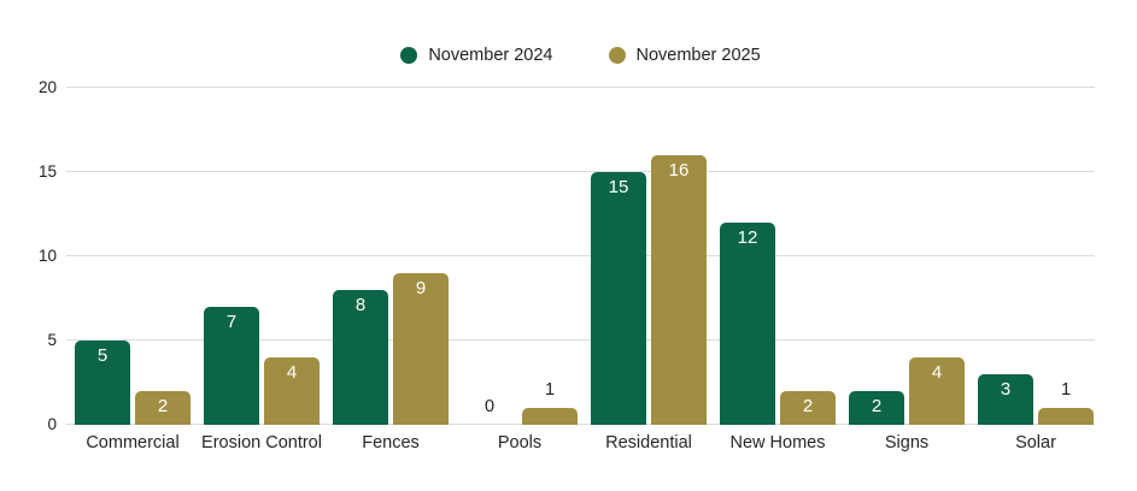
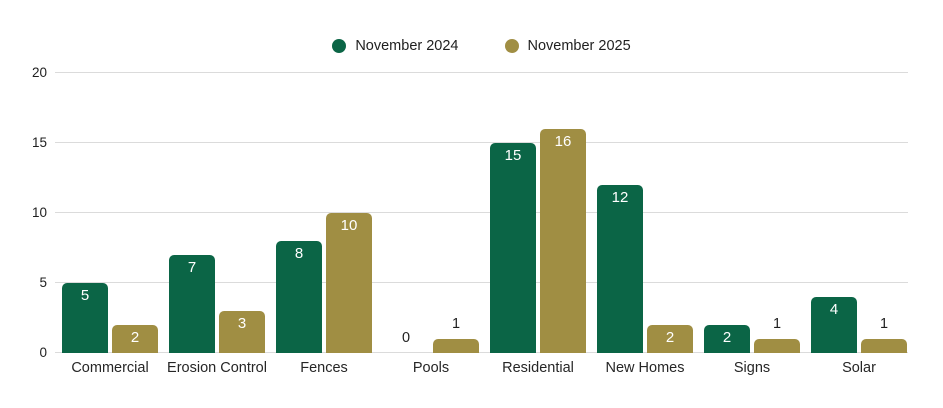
November 2025/Erosion Control: 4 -> 3
November 2025/Fences: 9 -> 10
November 2025/Signs: 4 -> 1
November 2024/Solar: 3 -> 4
